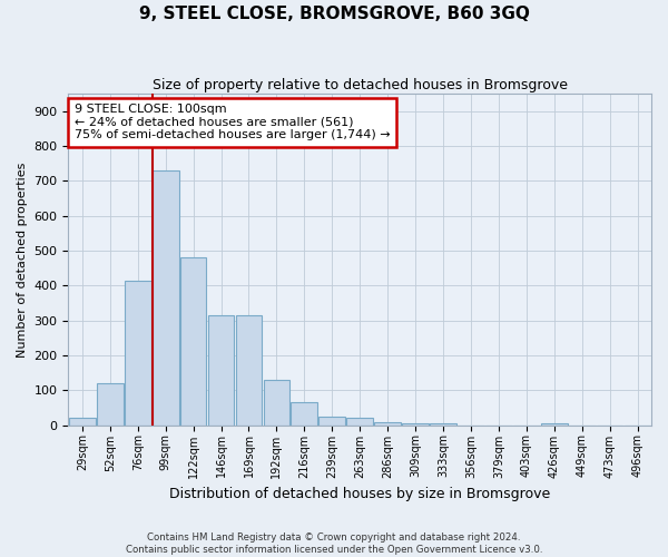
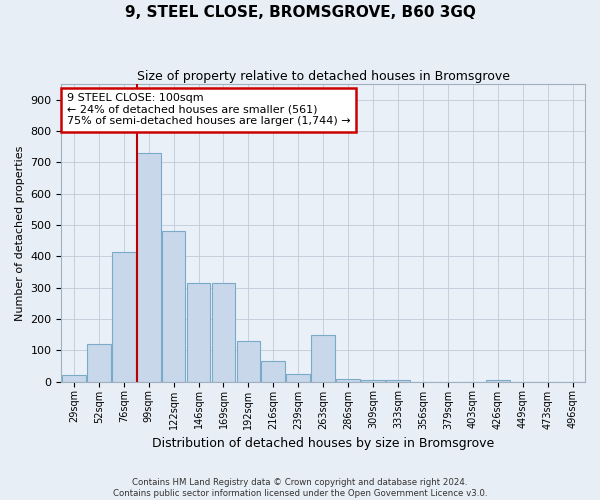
263sqm: 20 -> 150
